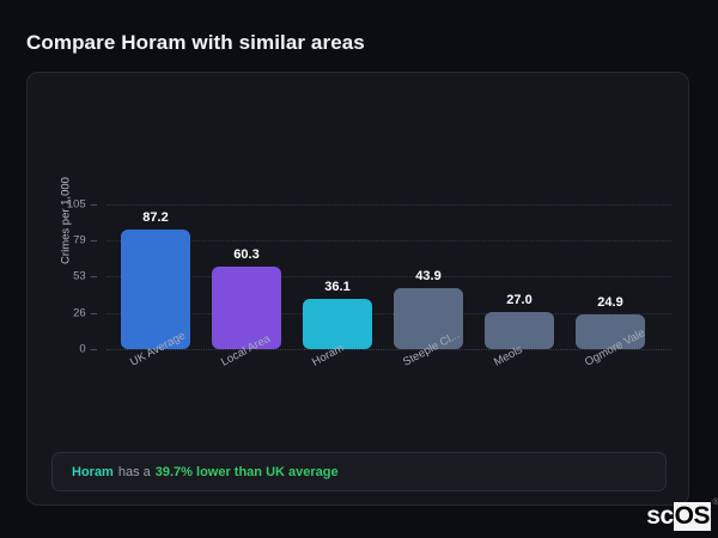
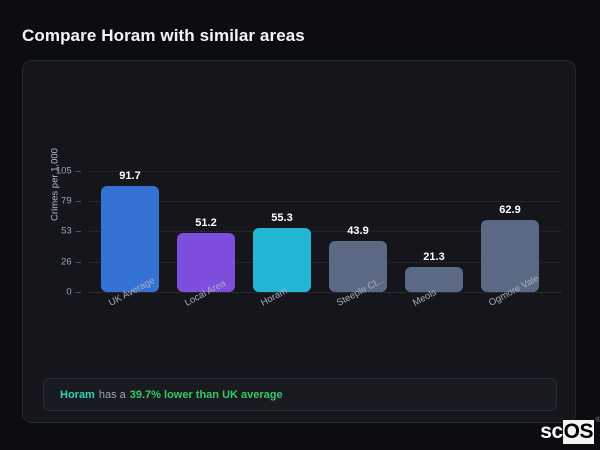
UK Average: 87.2 -> 91.7
Local Area: 60.3 -> 51.2
Horam: 36.1 -> 55.3
Meols: 27.0 -> 21.3
Ogmore Vale: 24.9 -> 62.9
